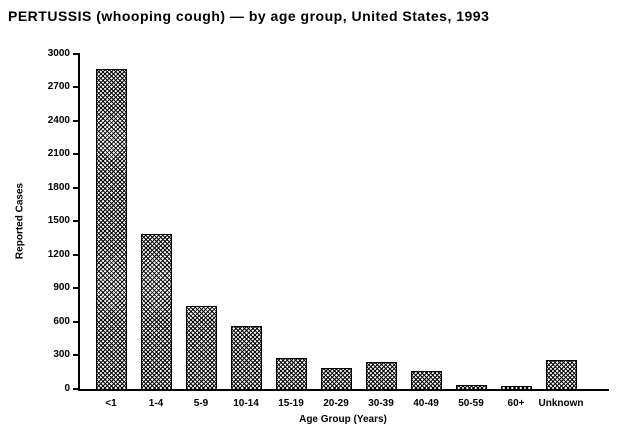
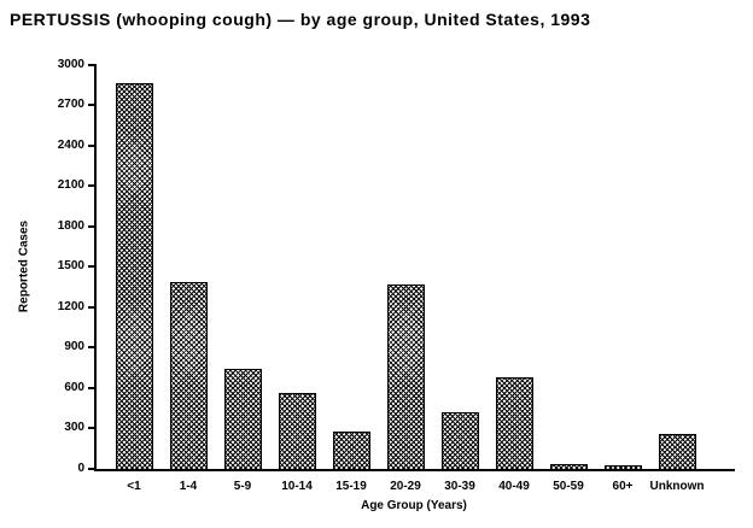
20-29: 180 -> 1370
30-39: 240 -> 420
40-49: 160 -> 680
